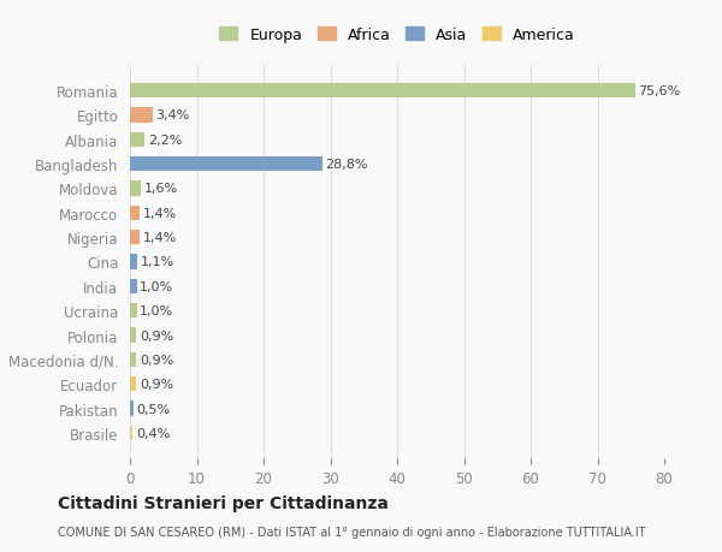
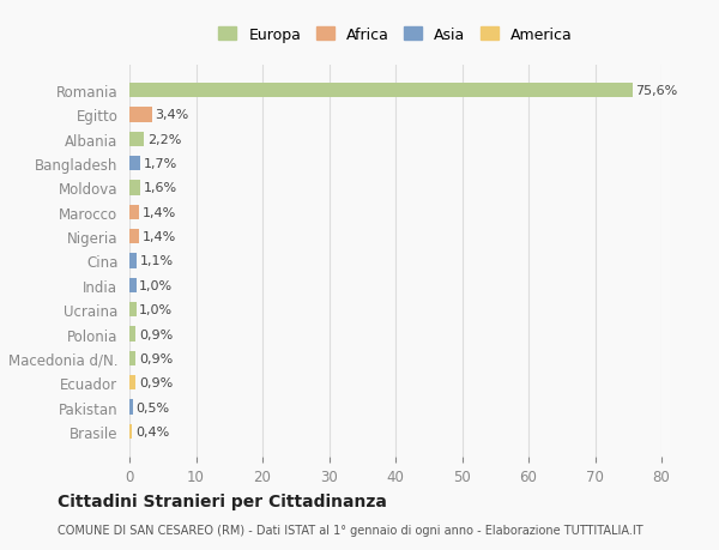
Bangladesh: 28,8% -> 1,7%
